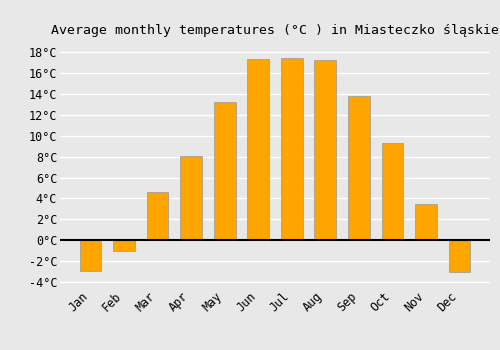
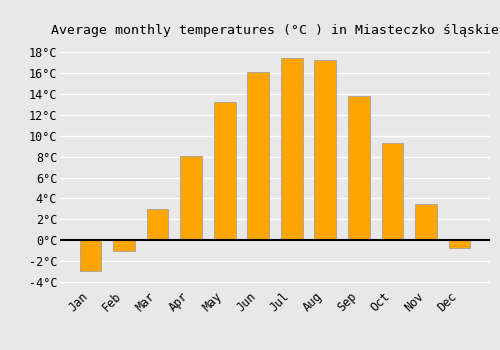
Mar: 4.6°C -> 3.0°C
Jun: 17.4°C -> 16.1°C
Dec: -3.1°C -> -0.8°C
